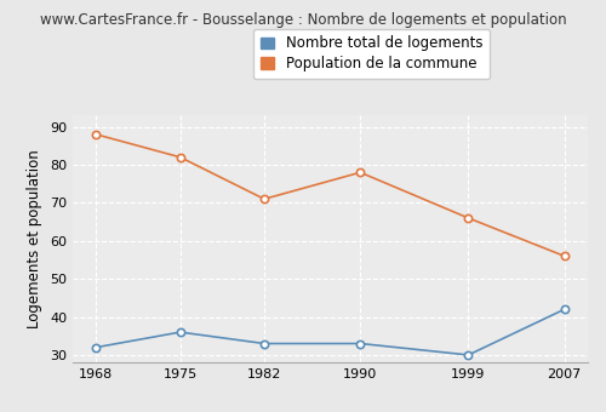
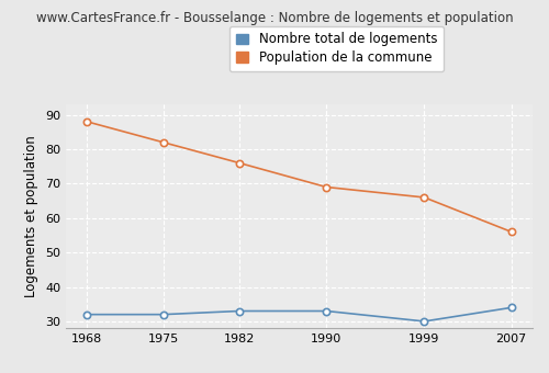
Nombre total de logements/1975: 36 -> 32
Population de la commune/1982: 71 -> 76
Population de la commune/1990: 78 -> 69
Nombre total de logements/2007: 42 -> 34
